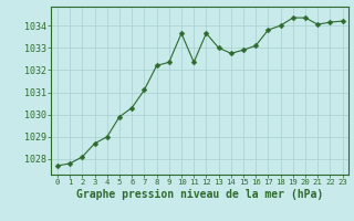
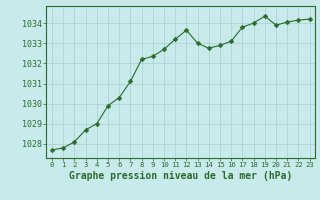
10: 1033.65 -> 1032.70
11: 1032.35 -> 1033.20
20: 1034.35 -> 1033.90
